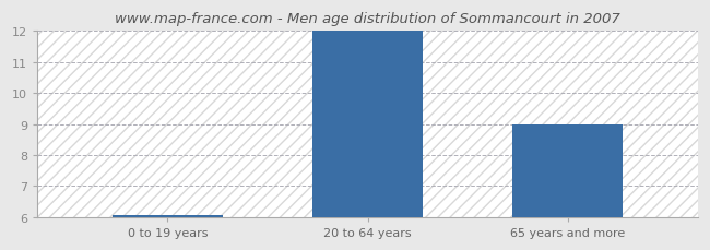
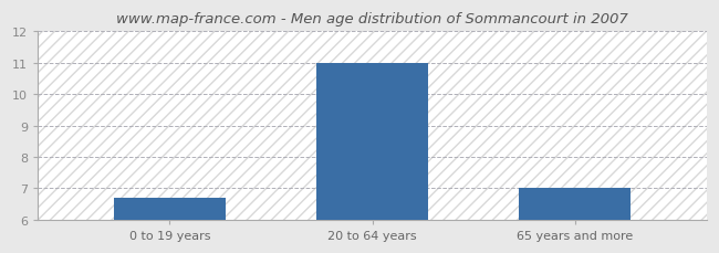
0 to 19 years: 6.05 -> 6.70
20 to 64 years: 12.00 -> 11.00
65 years and more: 9.00 -> 7.00
